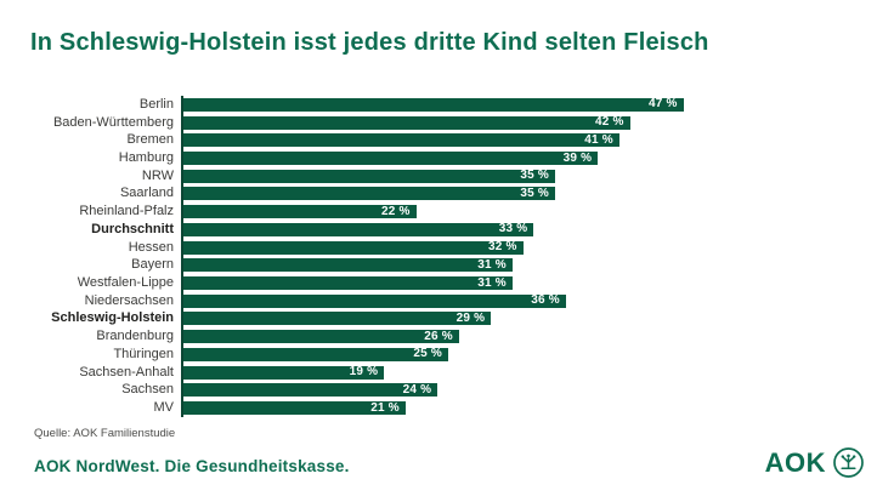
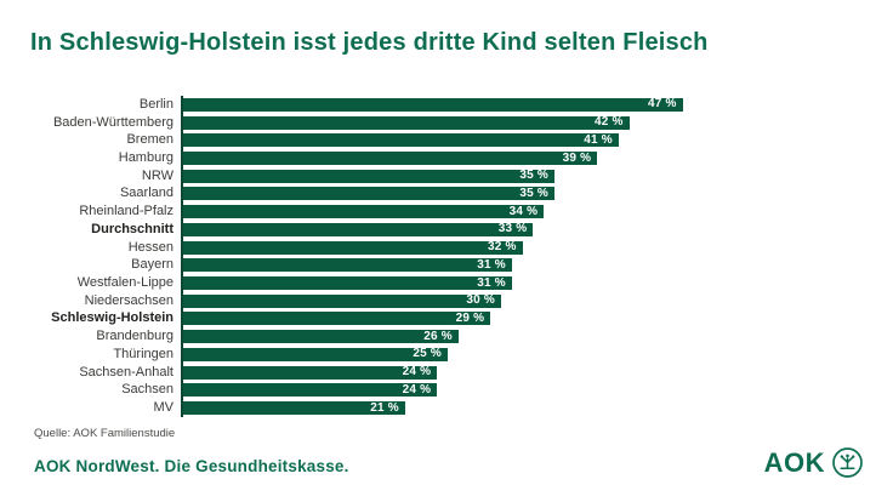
Rheinland-Pfalz: 22 -> 34
Niedersachsen: 36 -> 30
Sachsen-Anhalt: 19 -> 24
